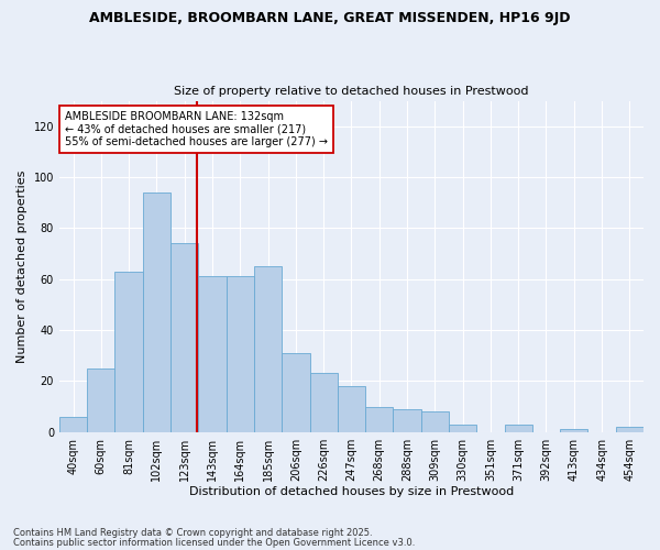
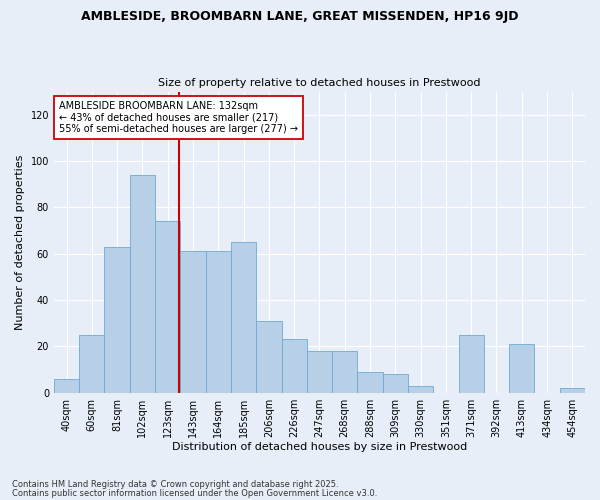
268sqm: 10 -> 18
371sqm: 3 -> 25
413sqm: 1 -> 21
